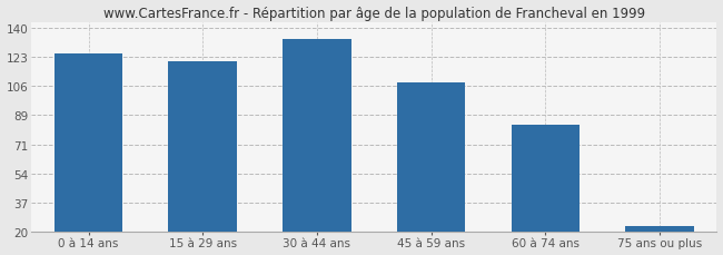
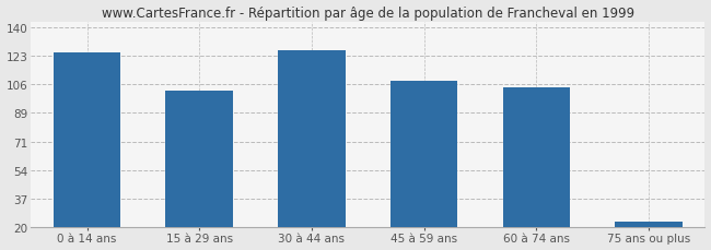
15 à 29 ans: 120 -> 102
30 à 44 ans: 133 -> 126
60 à 74 ans: 83 -> 104
